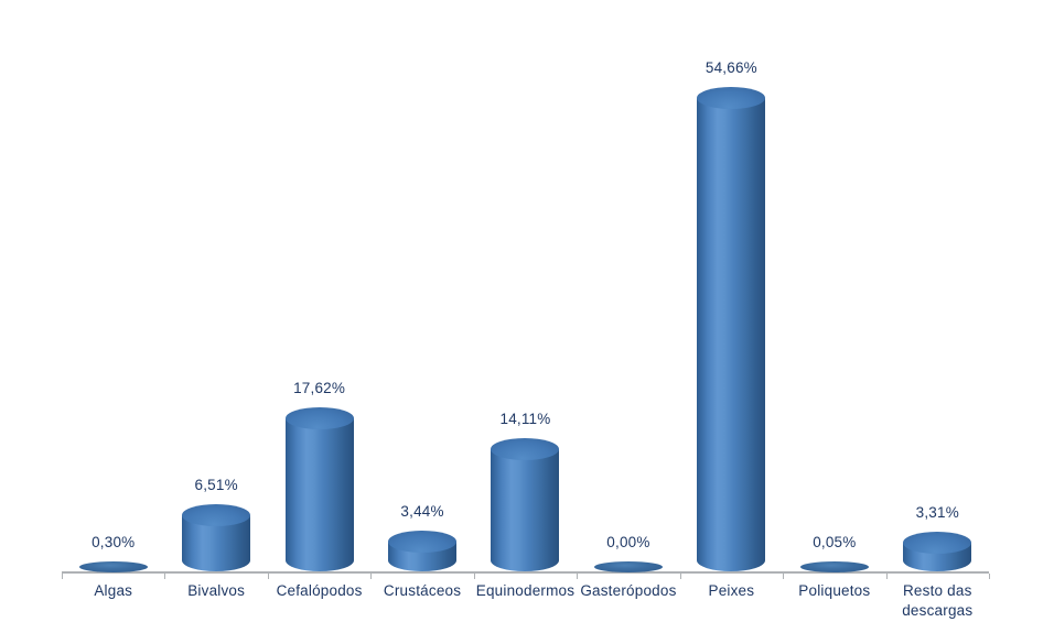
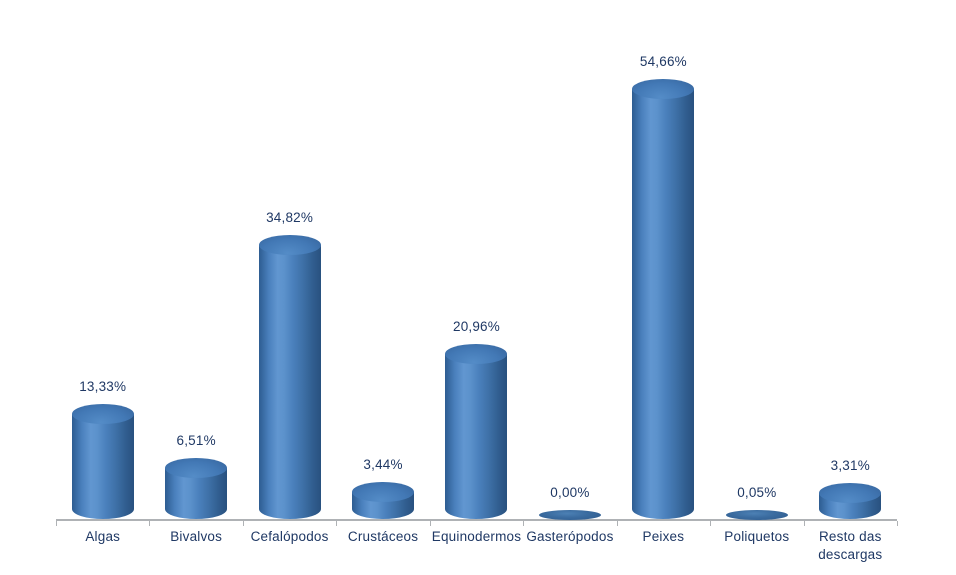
Algas: 0,30% -> 13,33%
Cefalópodos: 17,62% -> 34,82%
Equinodermos: 14,11% -> 20,96%
